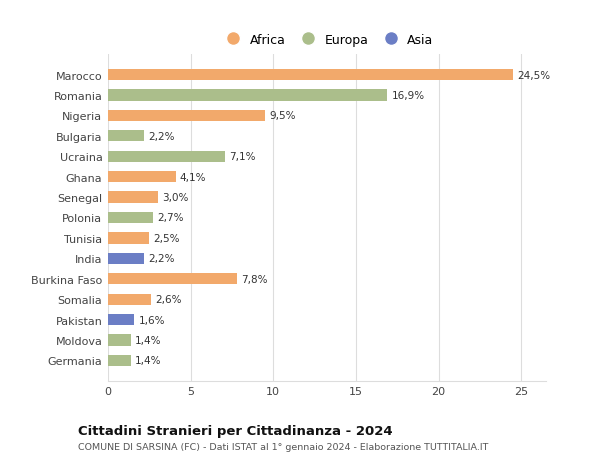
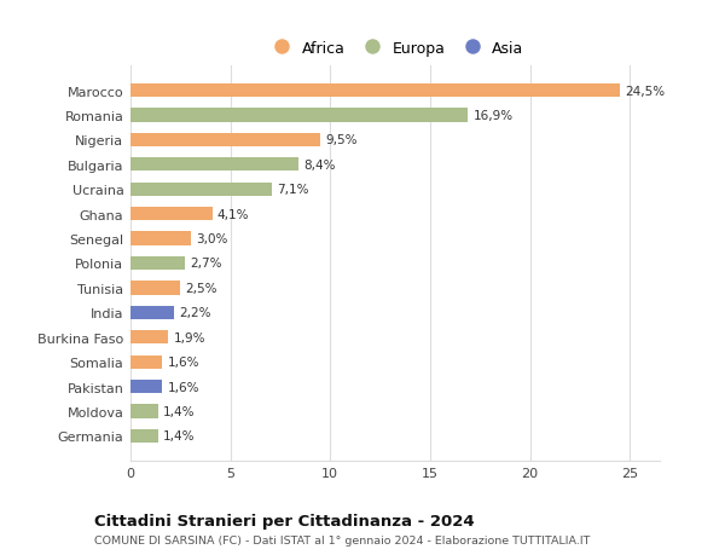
Bulgaria: 2,2% -> 8,4%
Burkina Faso: 7,8% -> 1,9%
Somalia: 2,6% -> 1,6%
